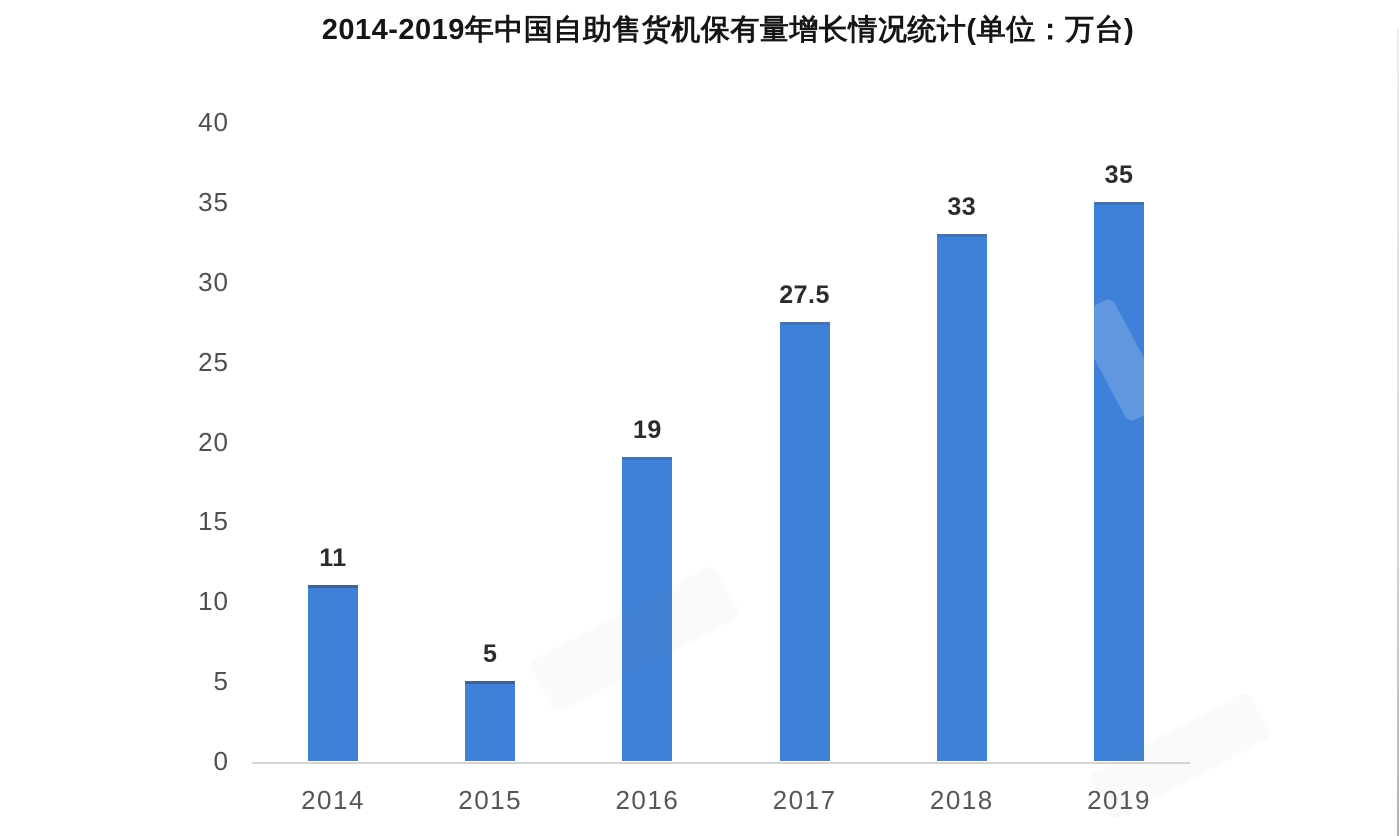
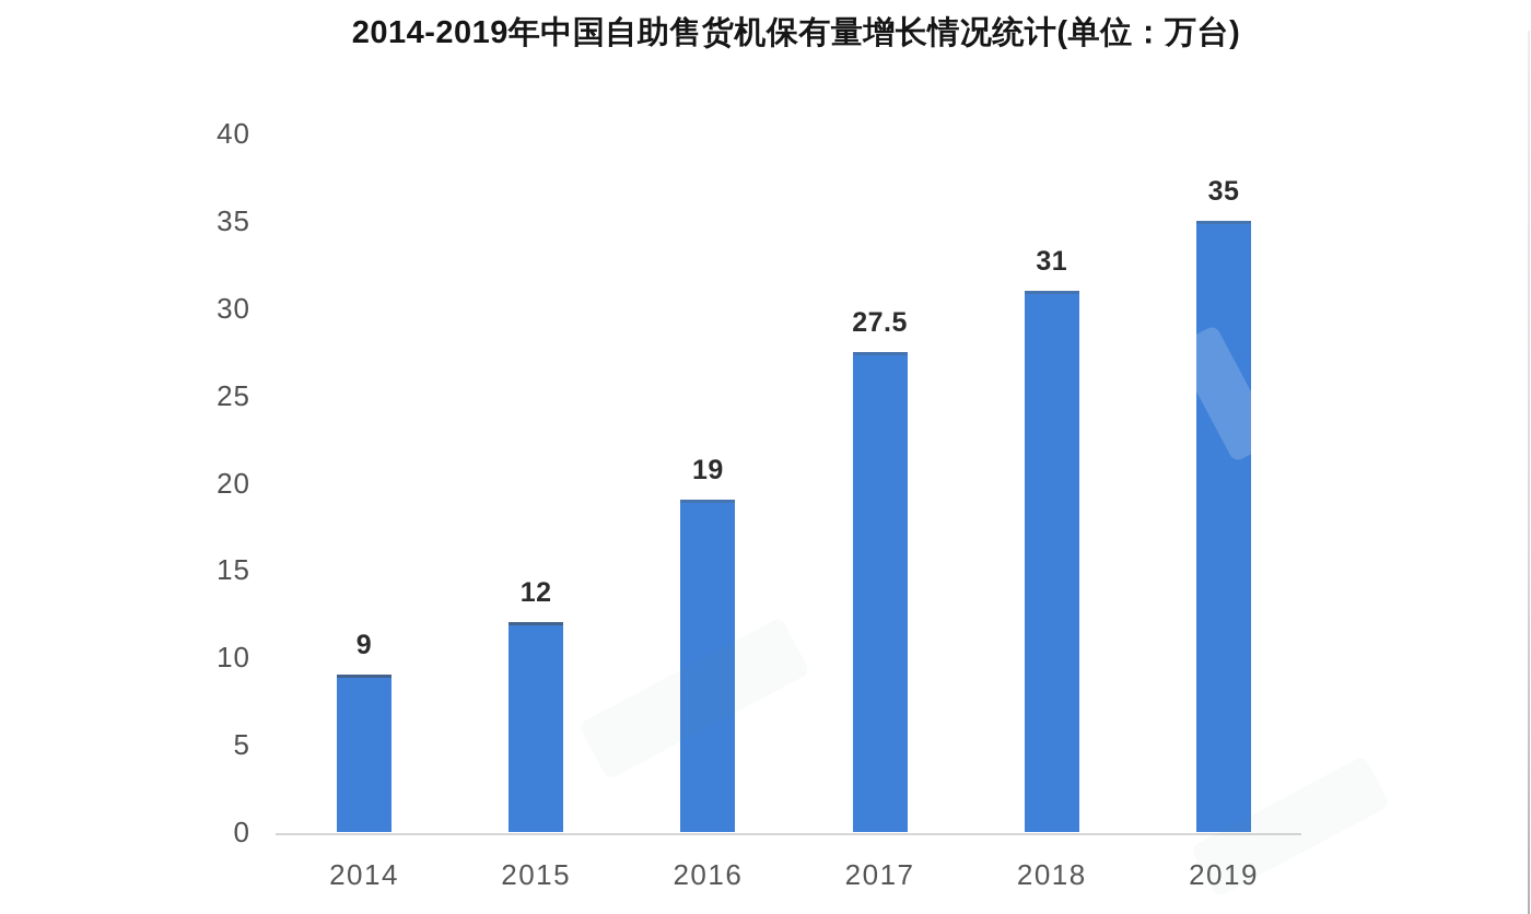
2014: 11 -> 9
2015: 5 -> 12
2018: 33 -> 31
